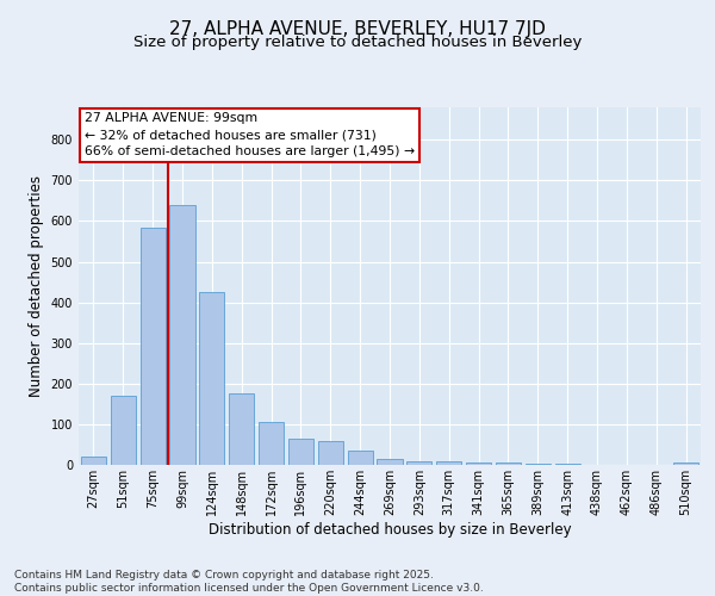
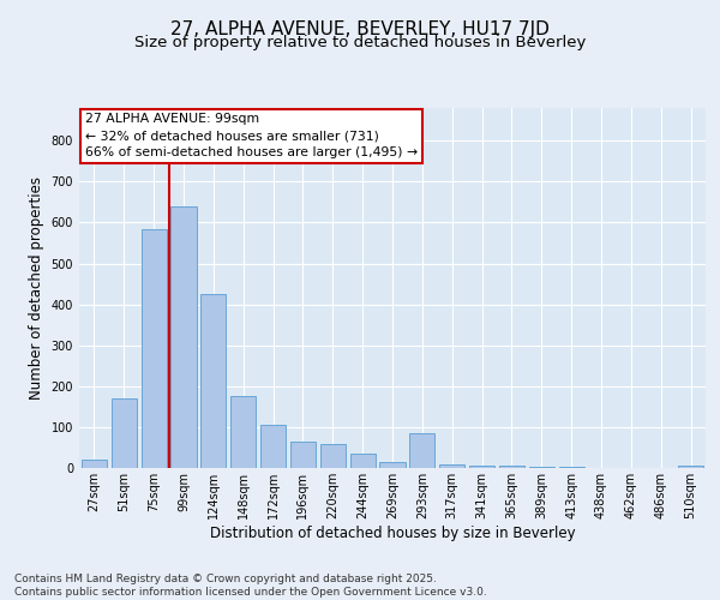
293sqm: 10 -> 85
